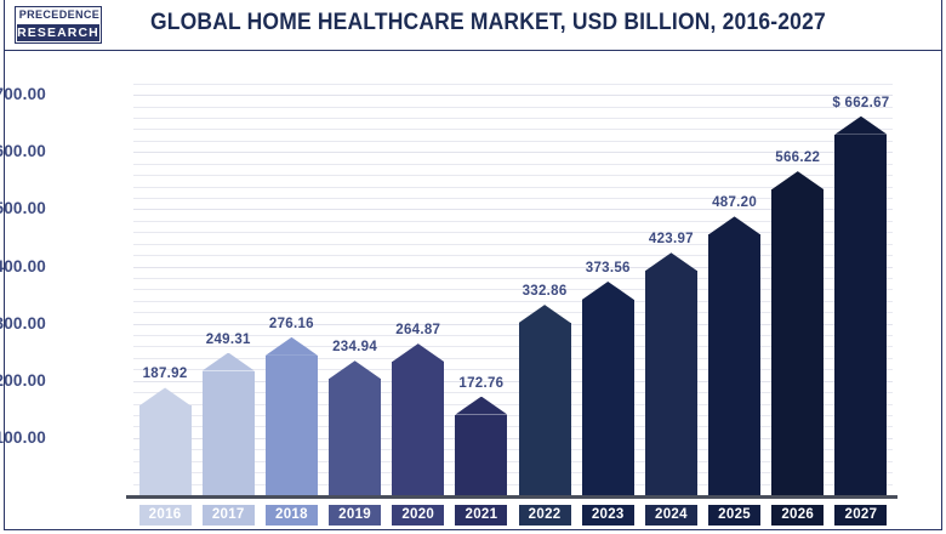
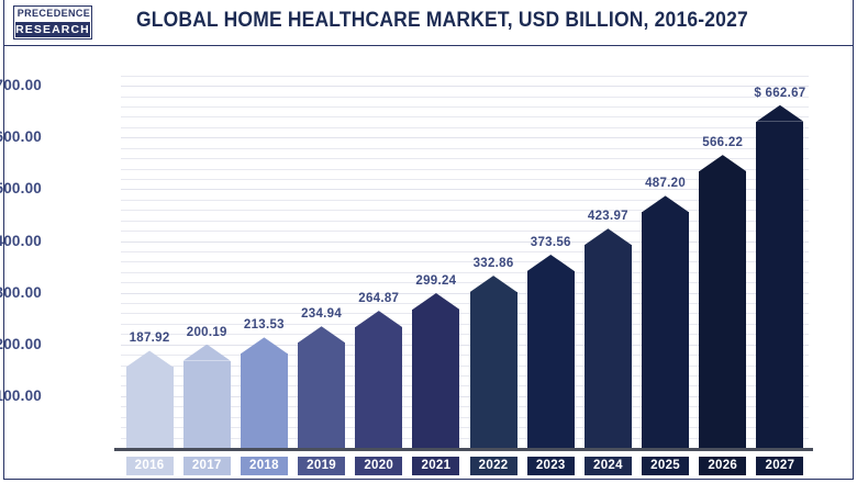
2017: 249.31 -> 200.19
2018: 276.16 -> 213.53
2021: 172.76 -> 299.24
